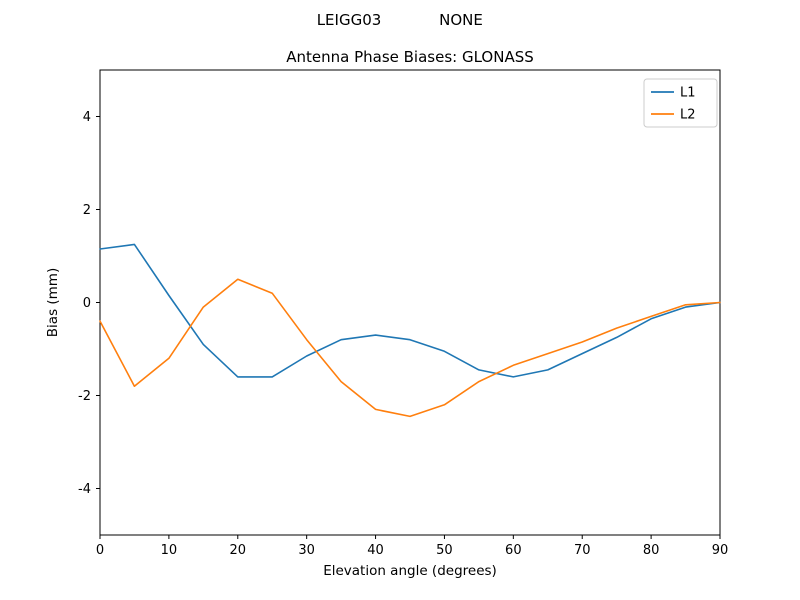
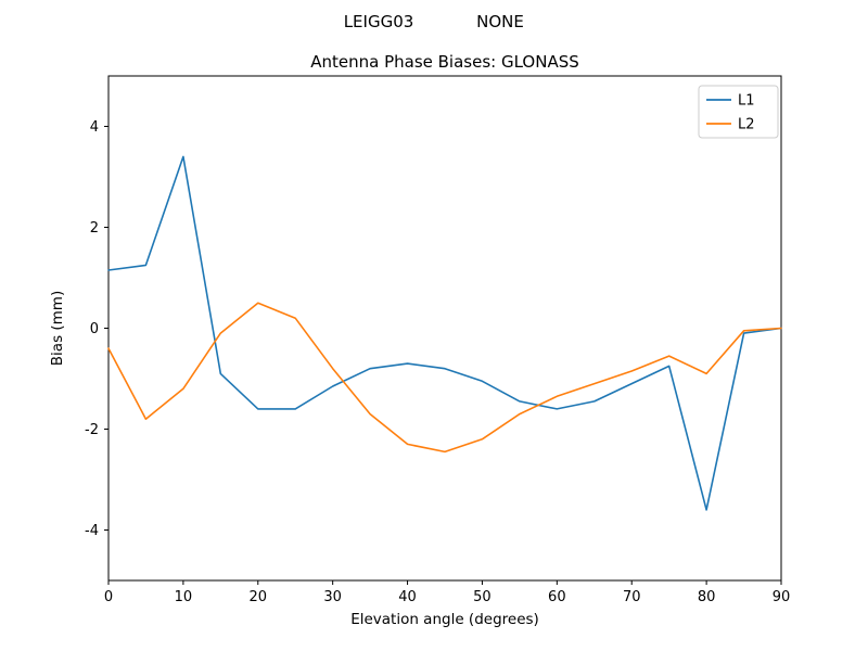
L1/10: 0.1 -> 3.4
L1/80: -0.3 -> -3.6
L2/80: -0.3 -> -0.9
